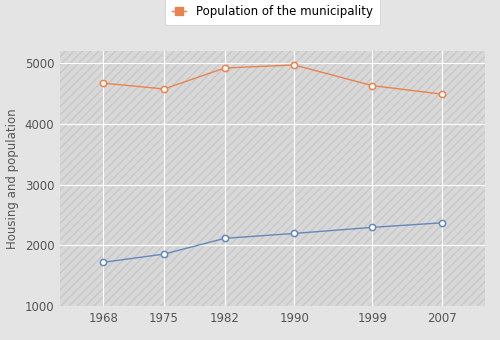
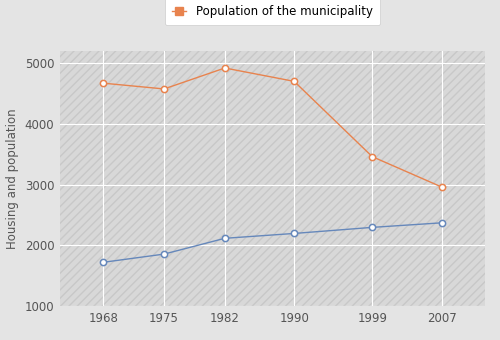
Population of the municipality/1990: 4970 -> 4700
Population of the municipality/1999: 4630 -> 3460
Population of the municipality/2007: 4490 -> 2960
